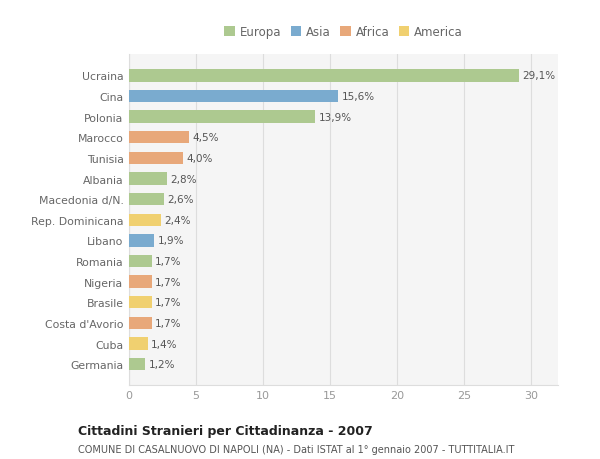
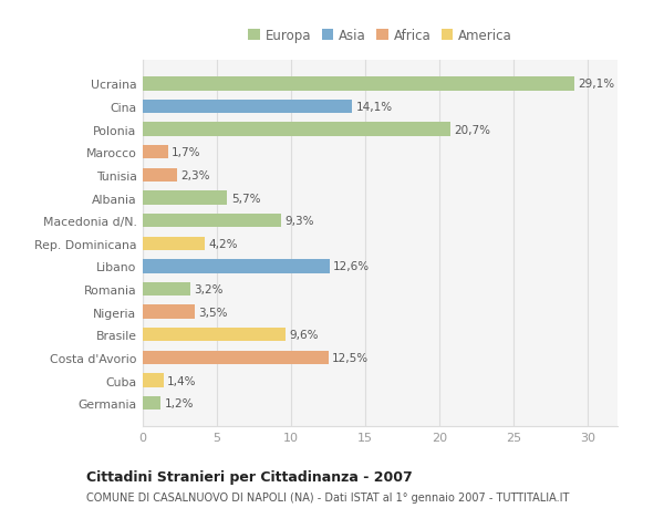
Cina: 15,6% -> 14,1%
Polonia: 13,9% -> 20,7%
Marocco: 4,5% -> 1,7%
Tunisia: 4,0% -> 2,3%
Albania: 2,8% -> 5,7%
Macedonia d/N.: 2,6% -> 9,3%
Rep. Dominicana: 2,4% -> 4,2%
Libano: 1,9% -> 12,6%
Romania: 1,7% -> 3,2%
Nigeria: 1,7% -> 3,5%
Brasile: 1,7% -> 9,6%
Costa d'Avorio: 1,7% -> 12,5%
